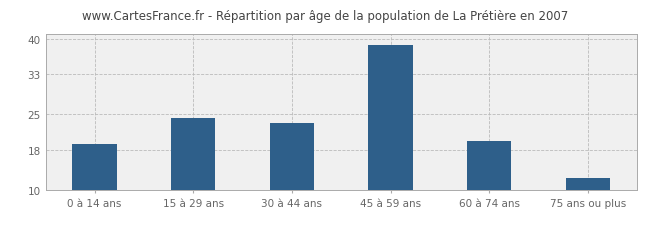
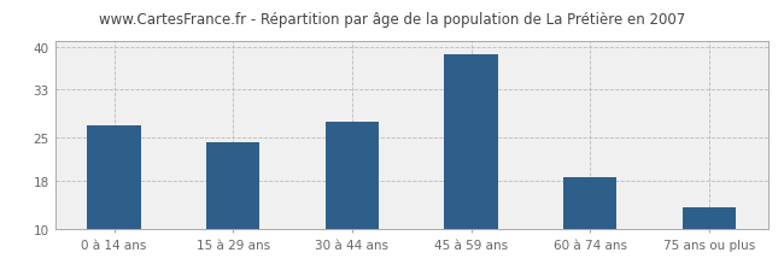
0 à 14 ans: 19.0 -> 27.0
30 à 44 ans: 23.2 -> 27.7
60 à 74 ans: 19.6 -> 18.5
75 ans ou plus: 12.4 -> 13.5
